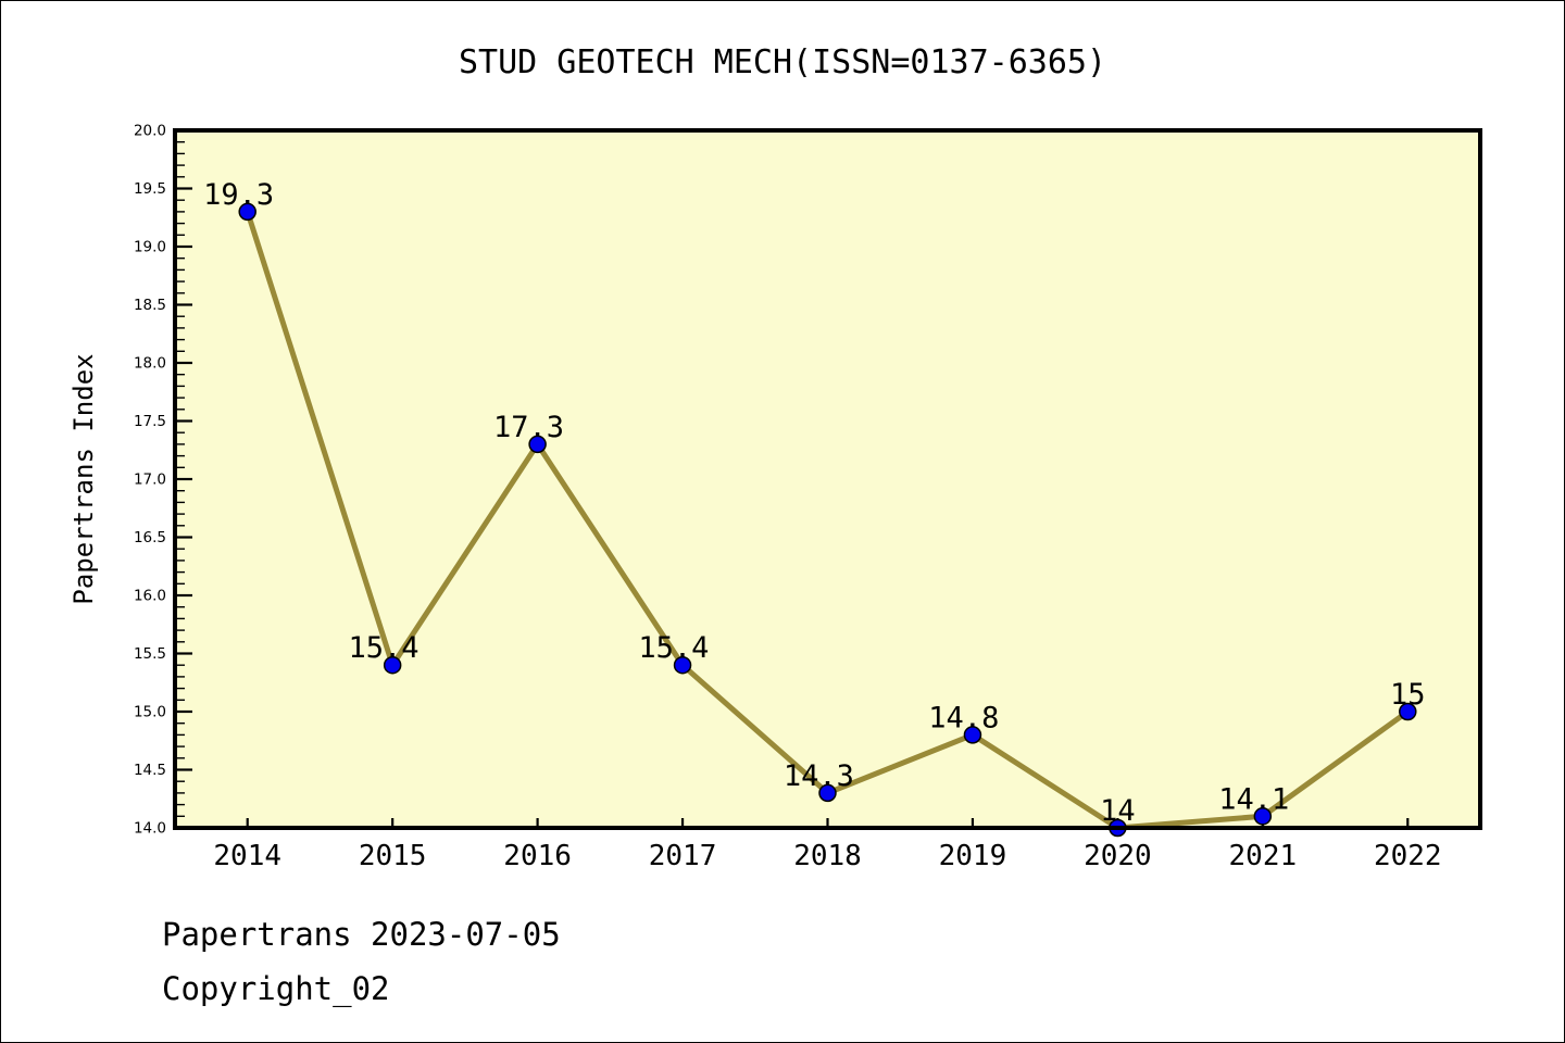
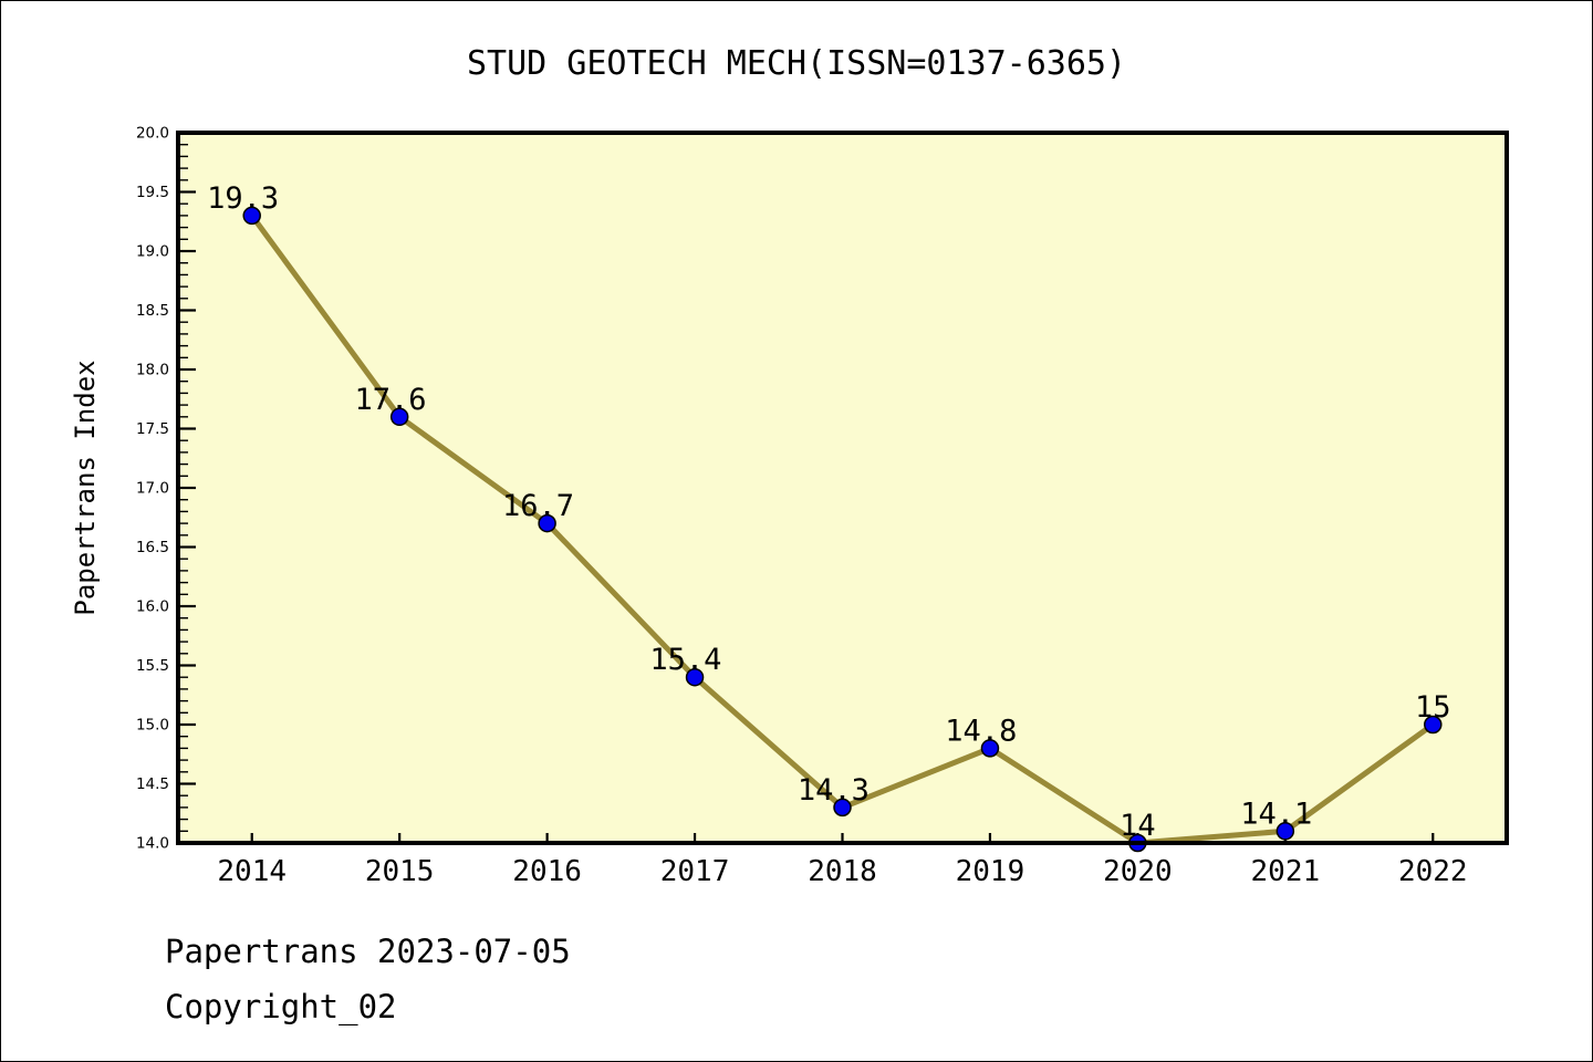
2015: 15.4 -> 17.6
2016: 17.3 -> 16.7
